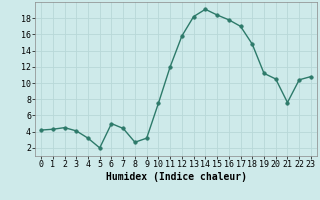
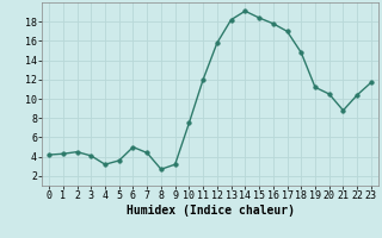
5: 2.0 -> 3.6
21: 7.6 -> 8.8
23: 10.8 -> 11.7
